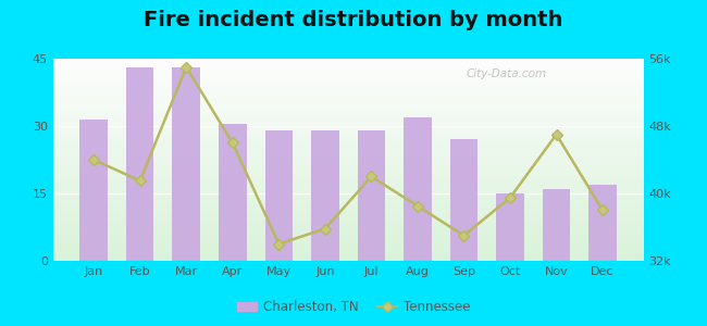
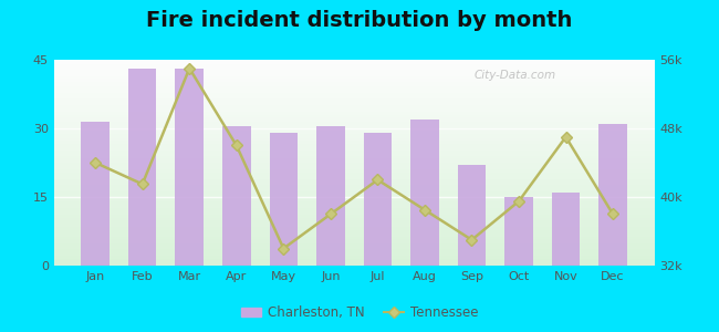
Charleston, TN/Jun: 29.0 -> 30.5
Tennessee/Jun: 35.8k -> 38.0k
Charleston, TN/Sep: 27.0 -> 22.0
Charleston, TN/Dec: 17.0 -> 31.0
